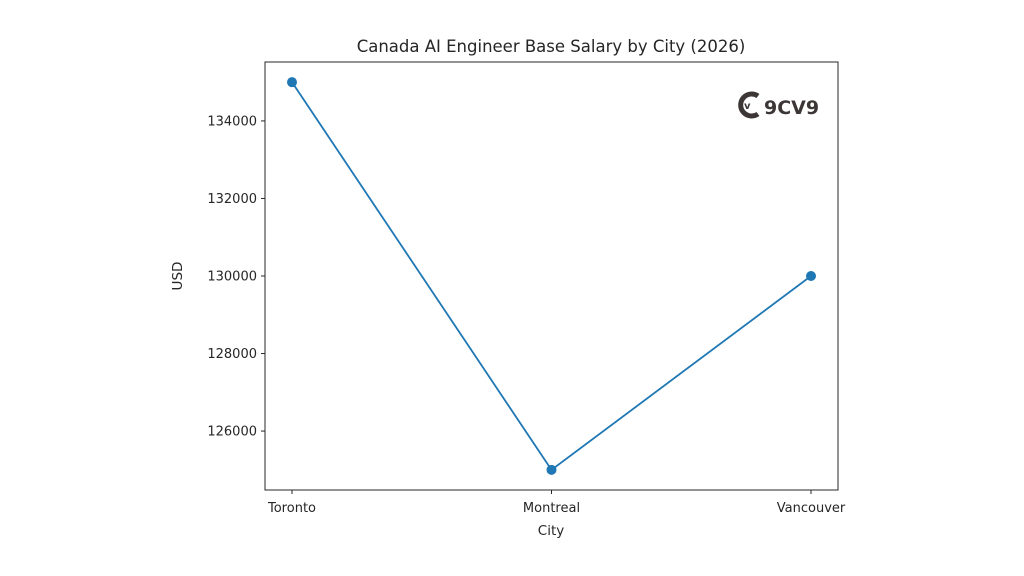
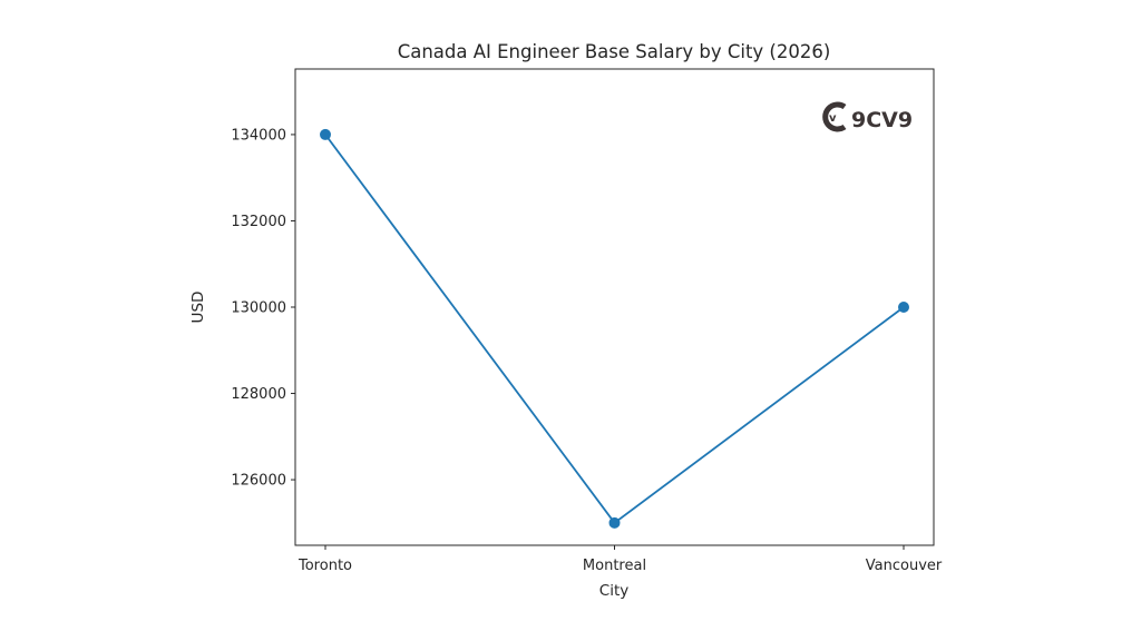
Toronto: 135000 -> 134000
